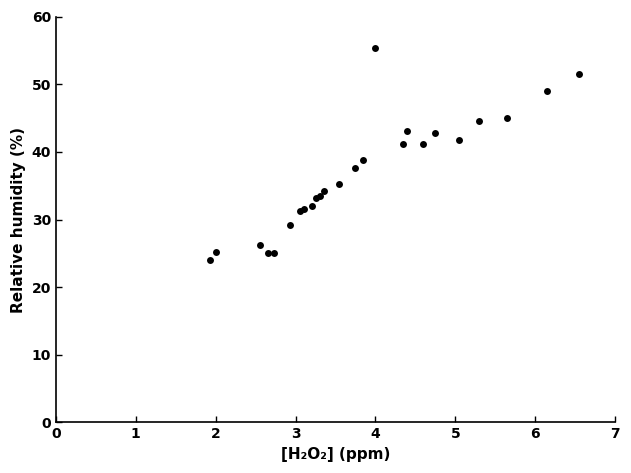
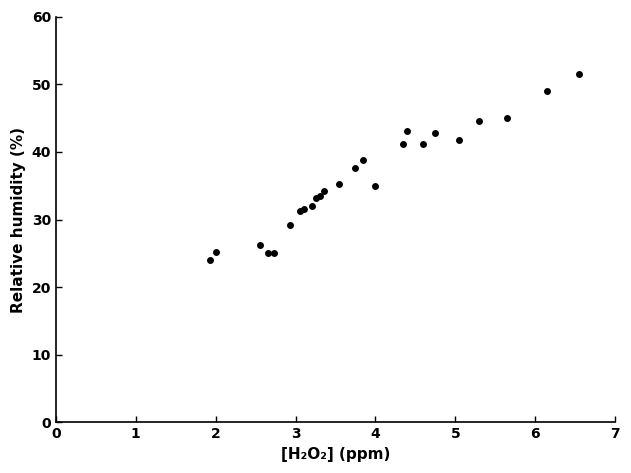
4: 55.4 -> 35.0
